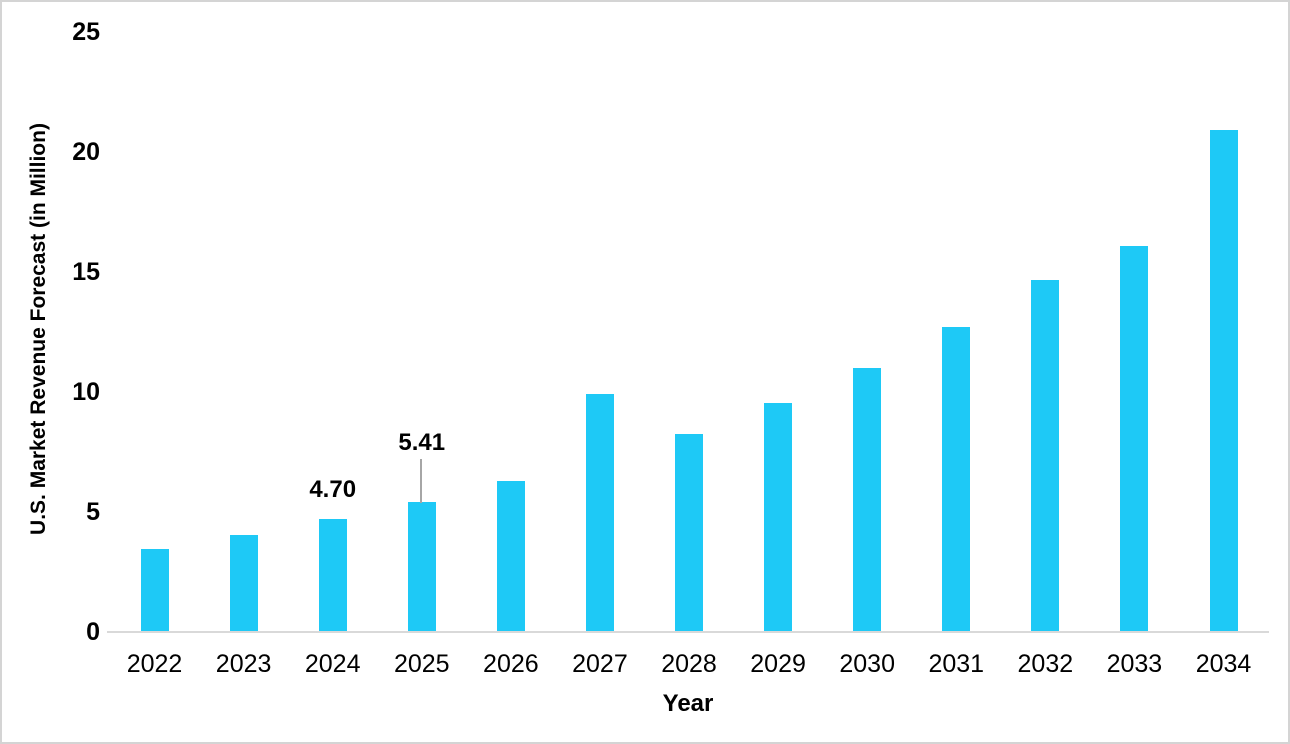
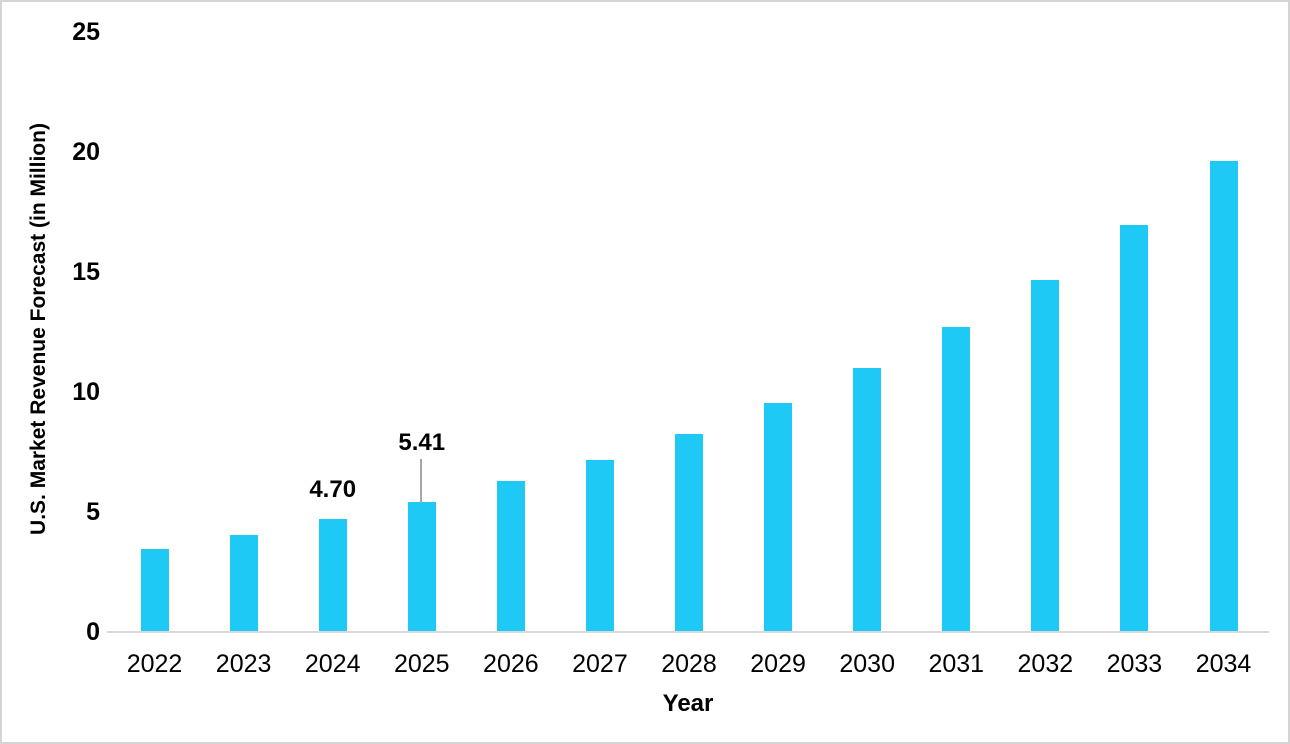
2027: 9.9 -> 7.2
2033: 16.1 -> 16.9
2034: 20.9 -> 19.6
